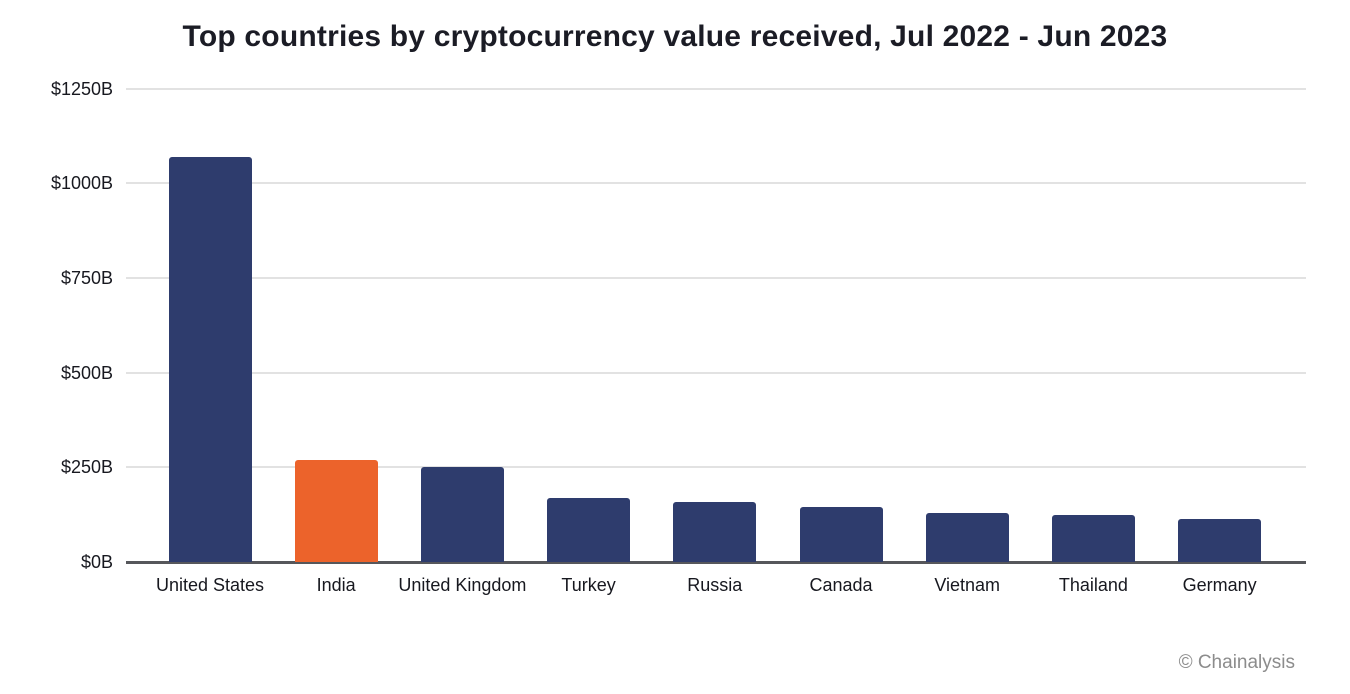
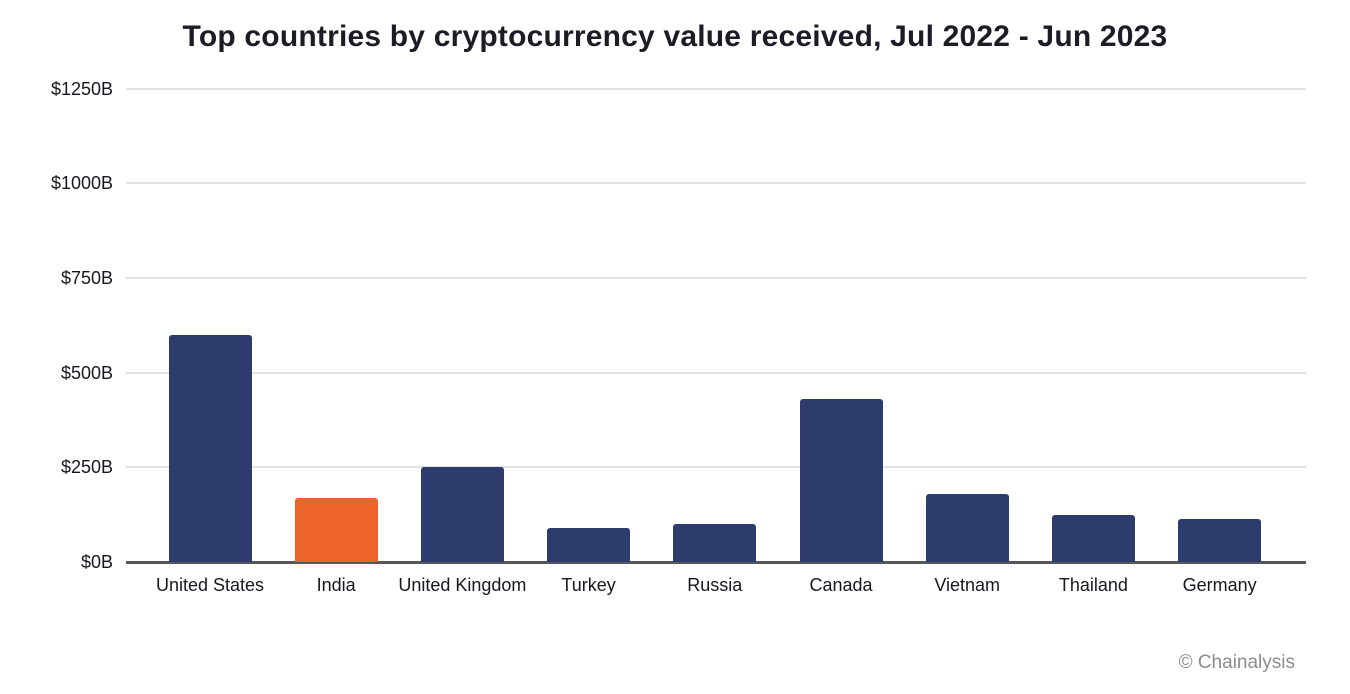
United States: $1070B -> $600B
India: $270B -> $170B
Turkey: $170B -> $90B
Russia: $160B -> $100B
Canada: $150B -> $430B
Vietnam: $130B -> $180B
